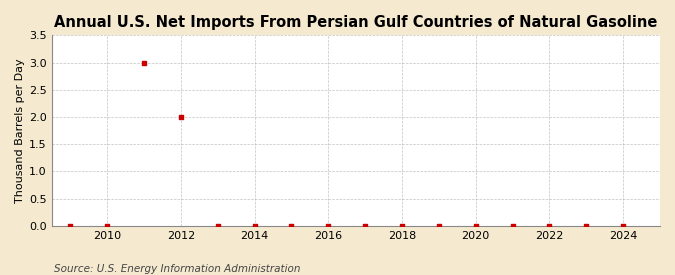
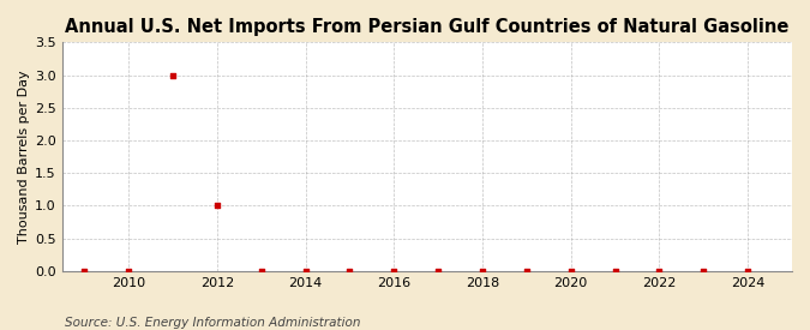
2012: 2 -> 1
